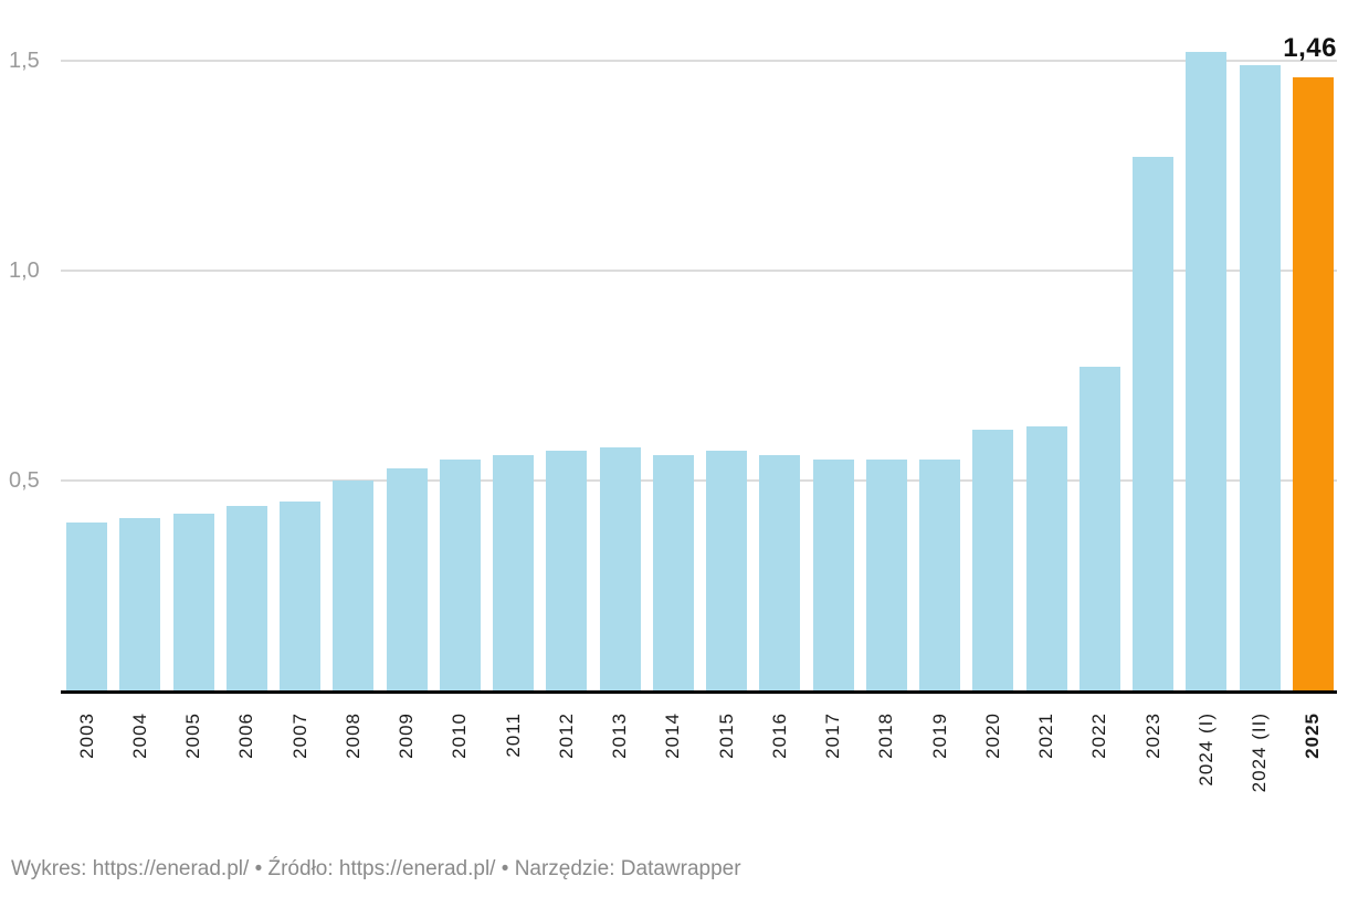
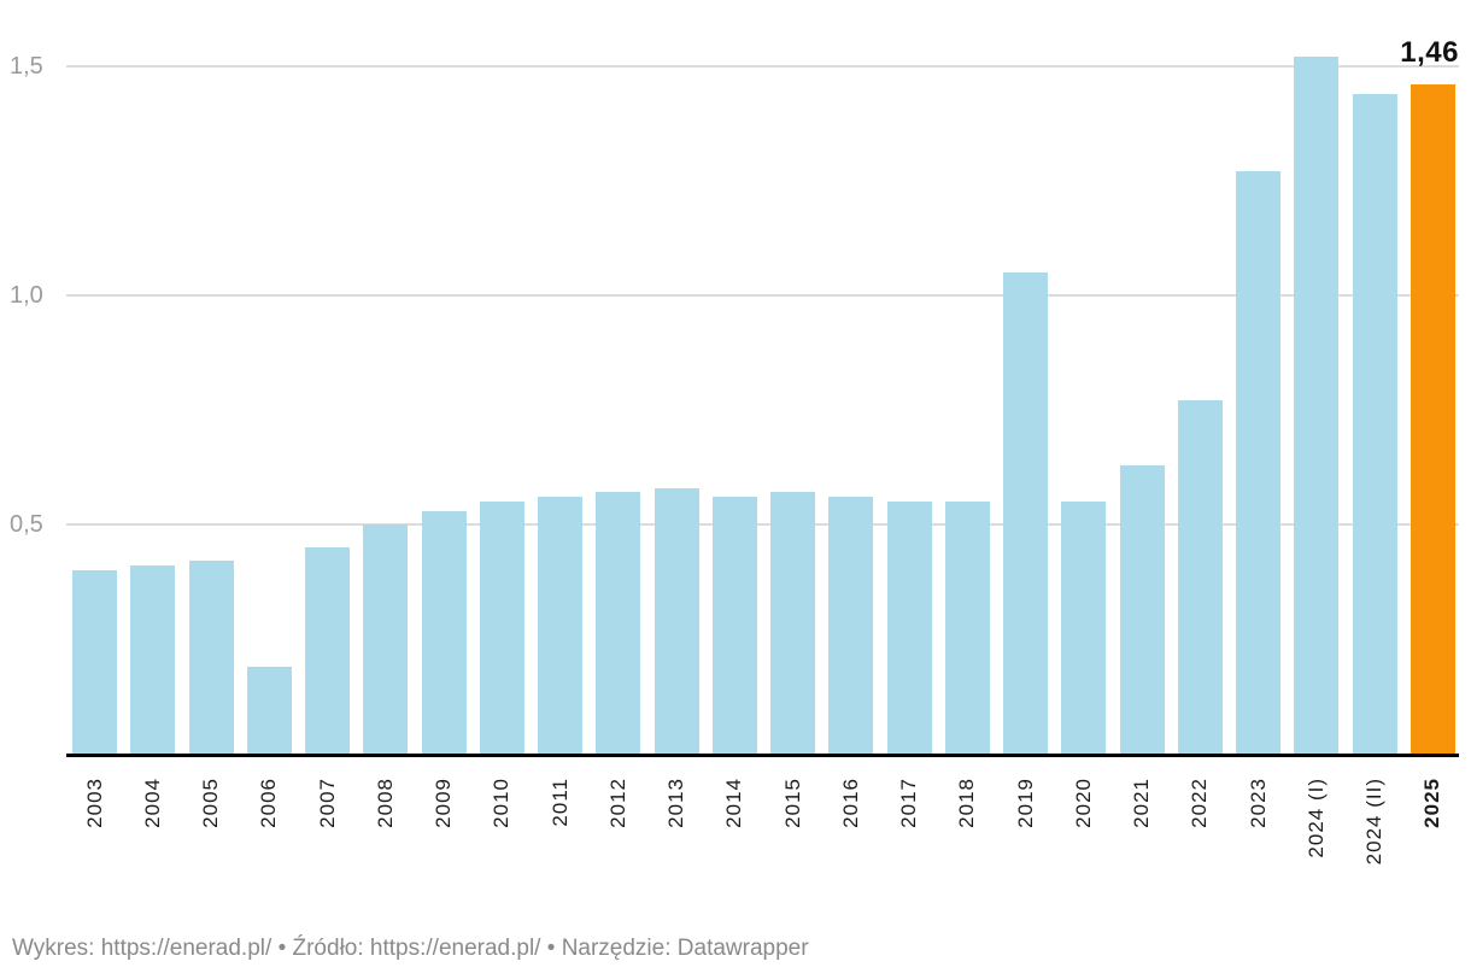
2006: 0,44 -> 0,19
2019: 0,55 -> 1,05
2020: 0,62 -> 0,55
2024 (II): 1,49 -> 1,44
